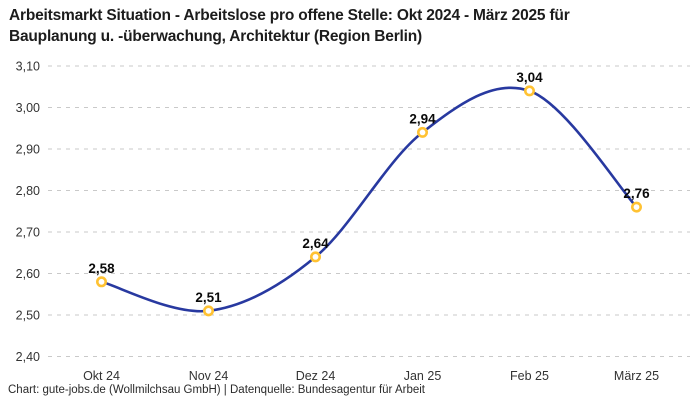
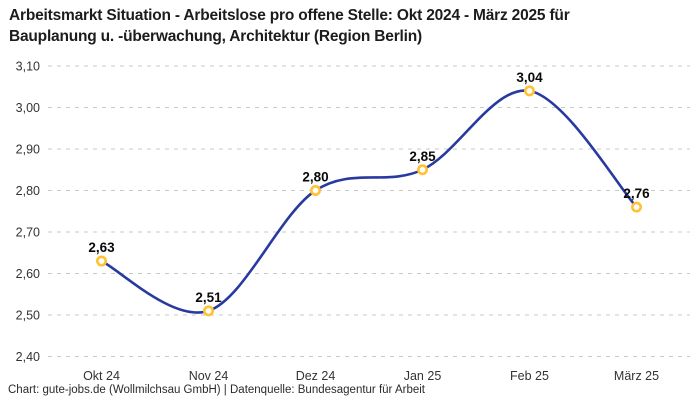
Okt 24: 2,58 -> 2,63
Dez 24: 2,64 -> 2,80
Jan 25: 2,94 -> 2,85
